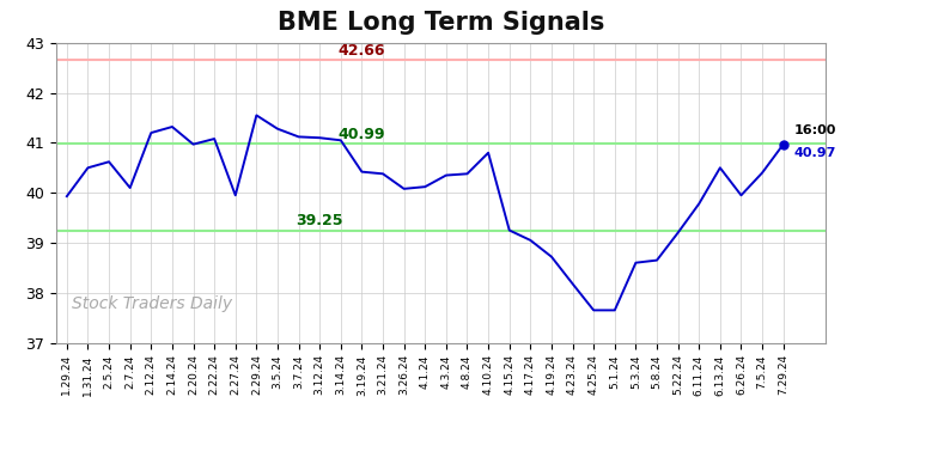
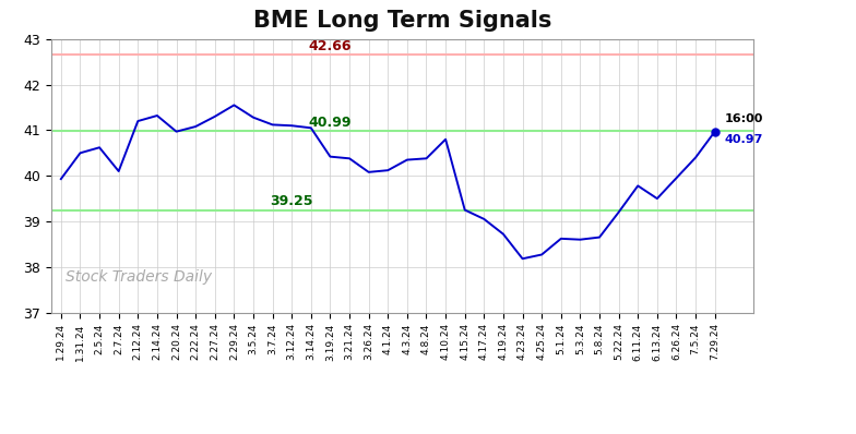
2.27.24: 39.95 -> 41.30
4.25.24: 37.65 -> 38.27
5.1.24: 37.65 -> 38.62
6.13.24: 40.50 -> 39.50
